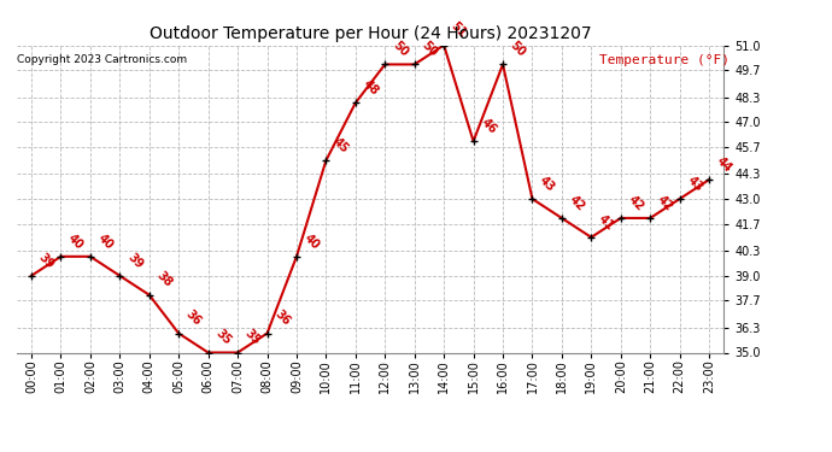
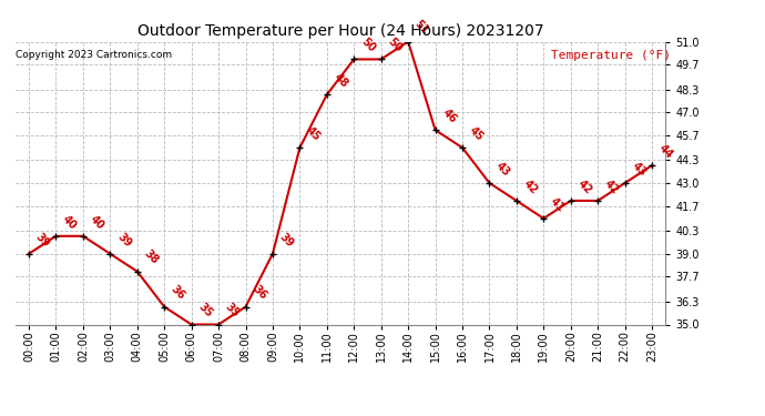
09:00: 40 -> 39
16:00: 50 -> 45
